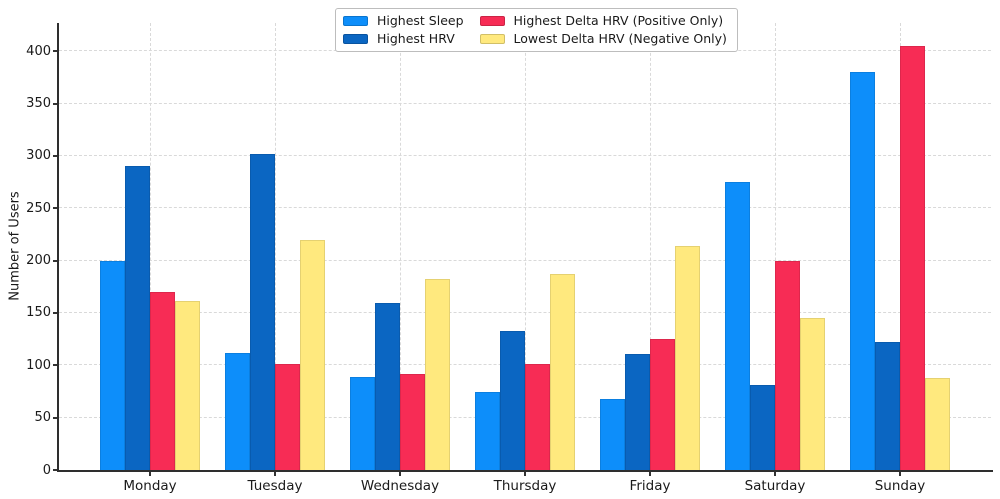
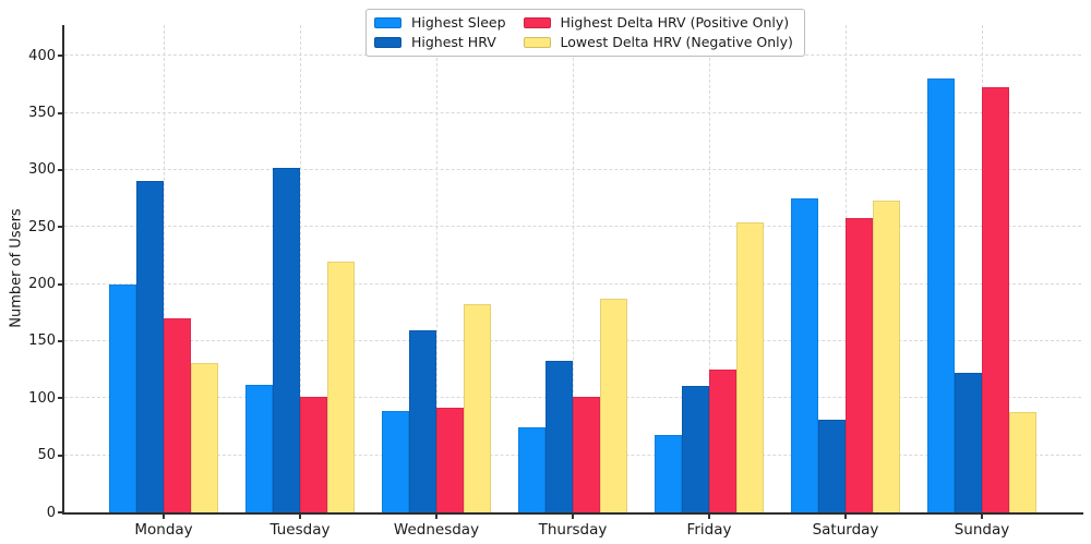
Lowest Delta HRV (Negative Only)/Monday: 161 -> 131
Lowest Delta HRV (Negative Only)/Friday: 214 -> 254
Highest Delta HRV (Positive Only)/Saturday: 200 -> 258
Lowest Delta HRV (Negative Only)/Saturday: 145 -> 273
Highest Delta HRV (Positive Only)/Sunday: 405 -> 373
